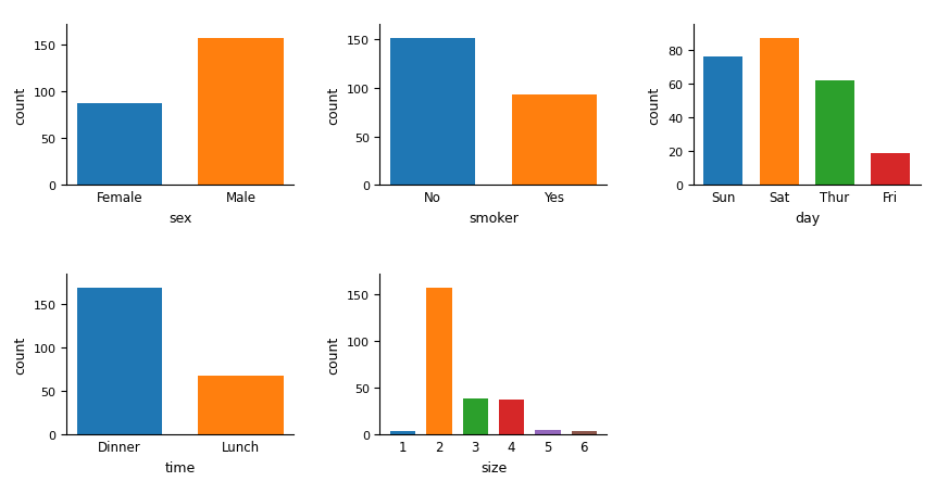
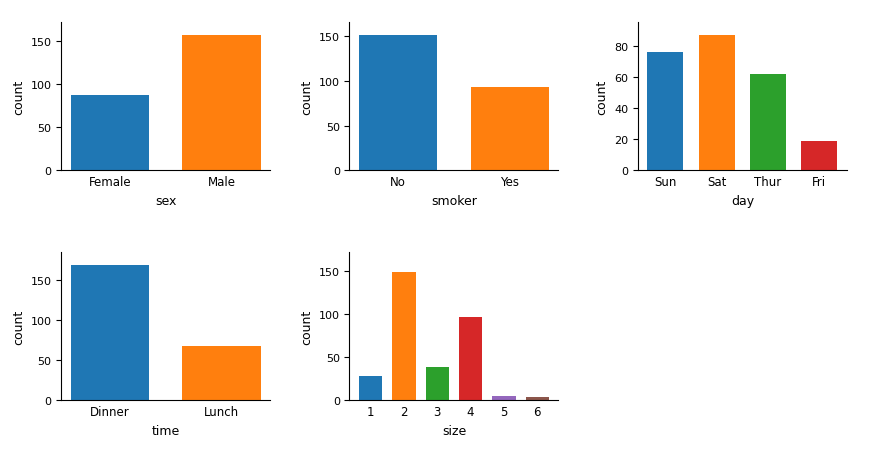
1: 4 -> 28
2: 156 -> 148
4: 37 -> 96
